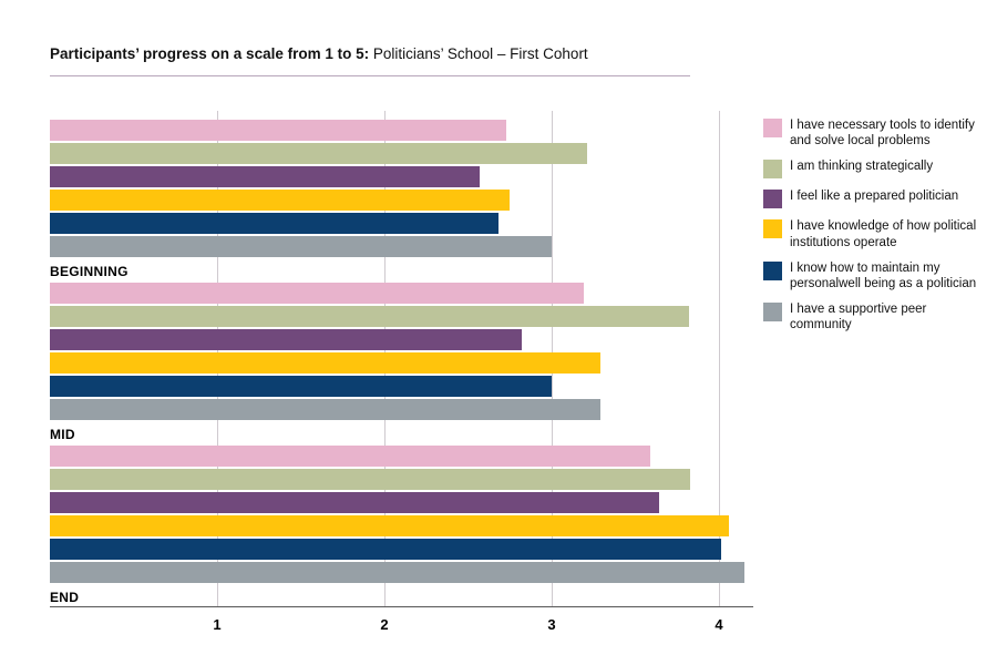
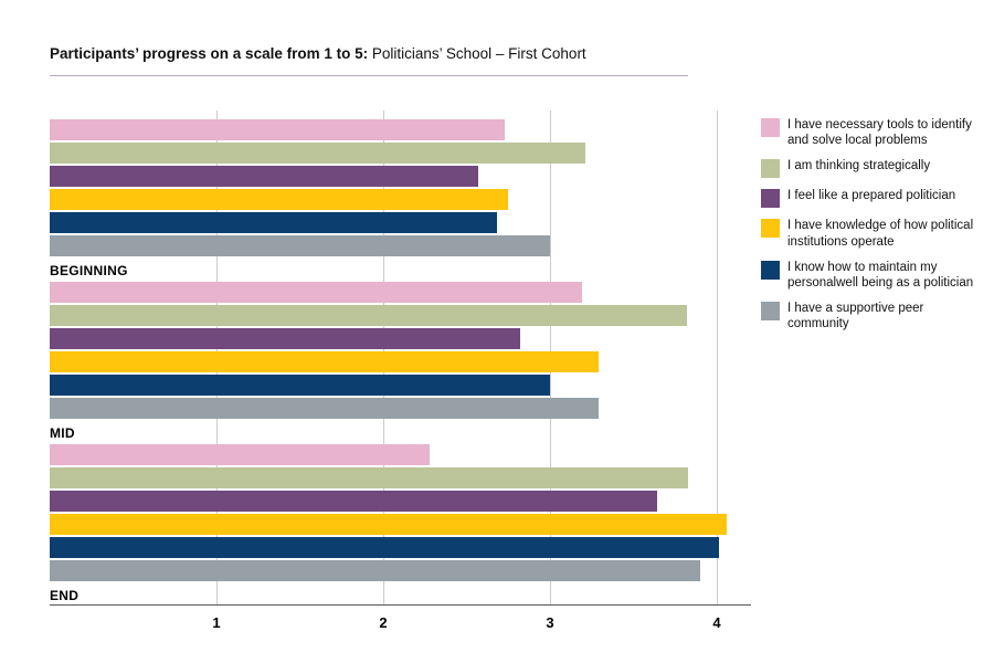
I have necessary tools to identify and solve local problems/END: 3.59 -> 2.28
I have a supportive peer community/END: 4.15 -> 3.90
